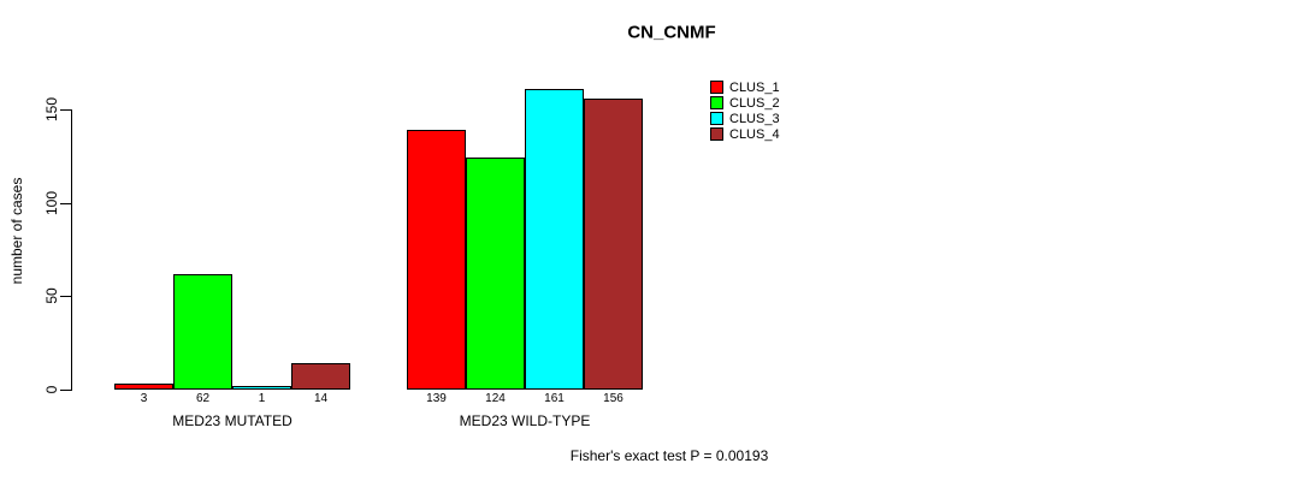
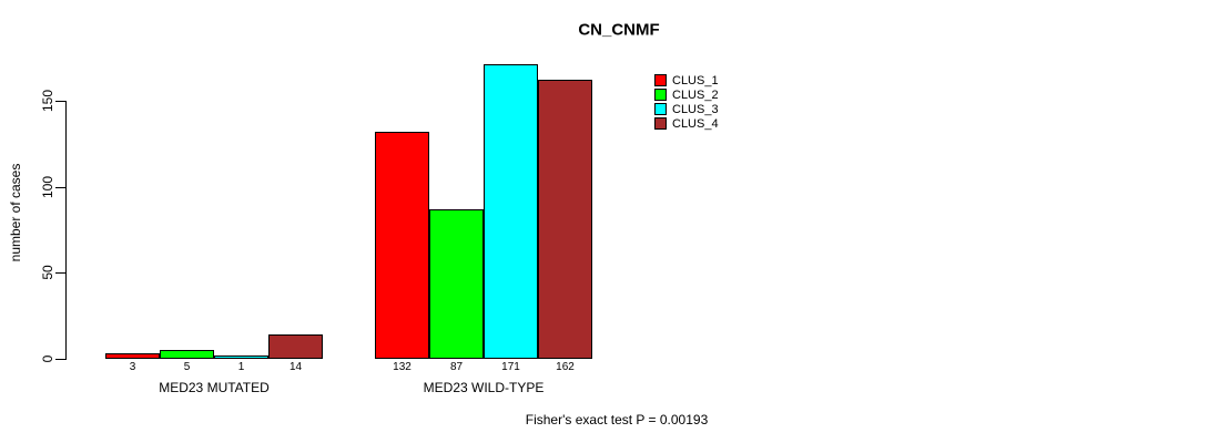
CLUS_2/MED23 MUTATED: 62 -> 5
CLUS_1/MED23 WILD-TYPE: 139 -> 132
CLUS_2/MED23 WILD-TYPE: 124 -> 87
CLUS_3/MED23 WILD-TYPE: 161 -> 171
CLUS_4/MED23 WILD-TYPE: 156 -> 162
